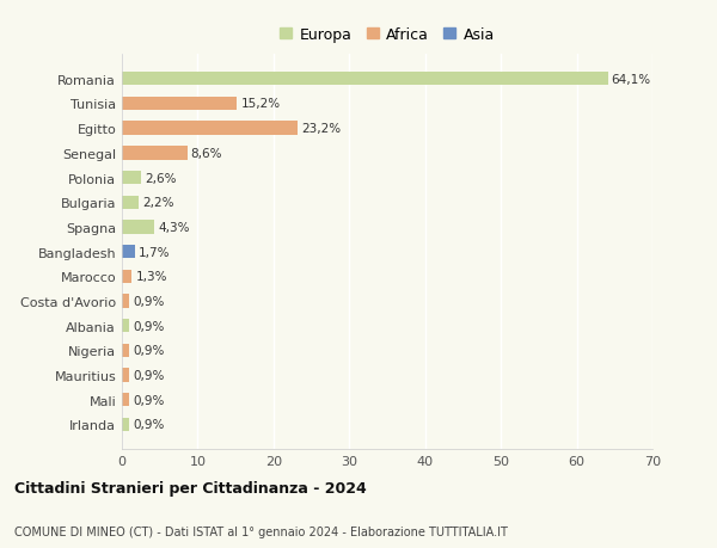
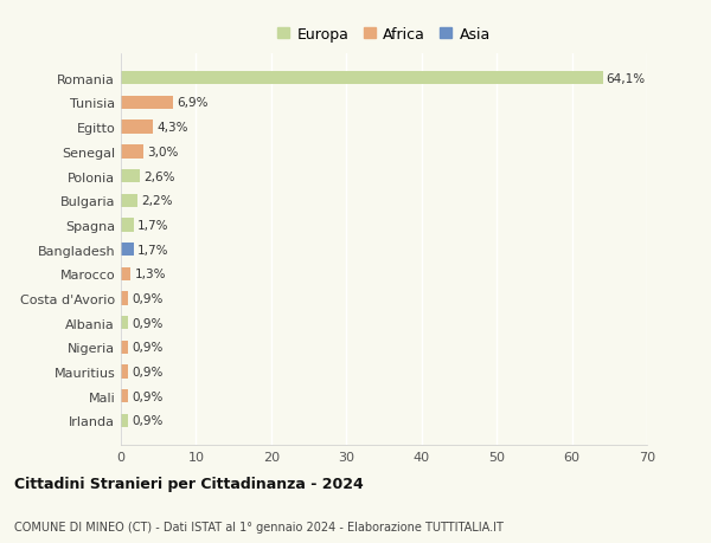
Tunisia: 15,2% -> 6,9%
Egitto: 23,2% -> 4,3%
Senegal: 8,6% -> 3,0%
Spagna: 4,3% -> 1,7%
